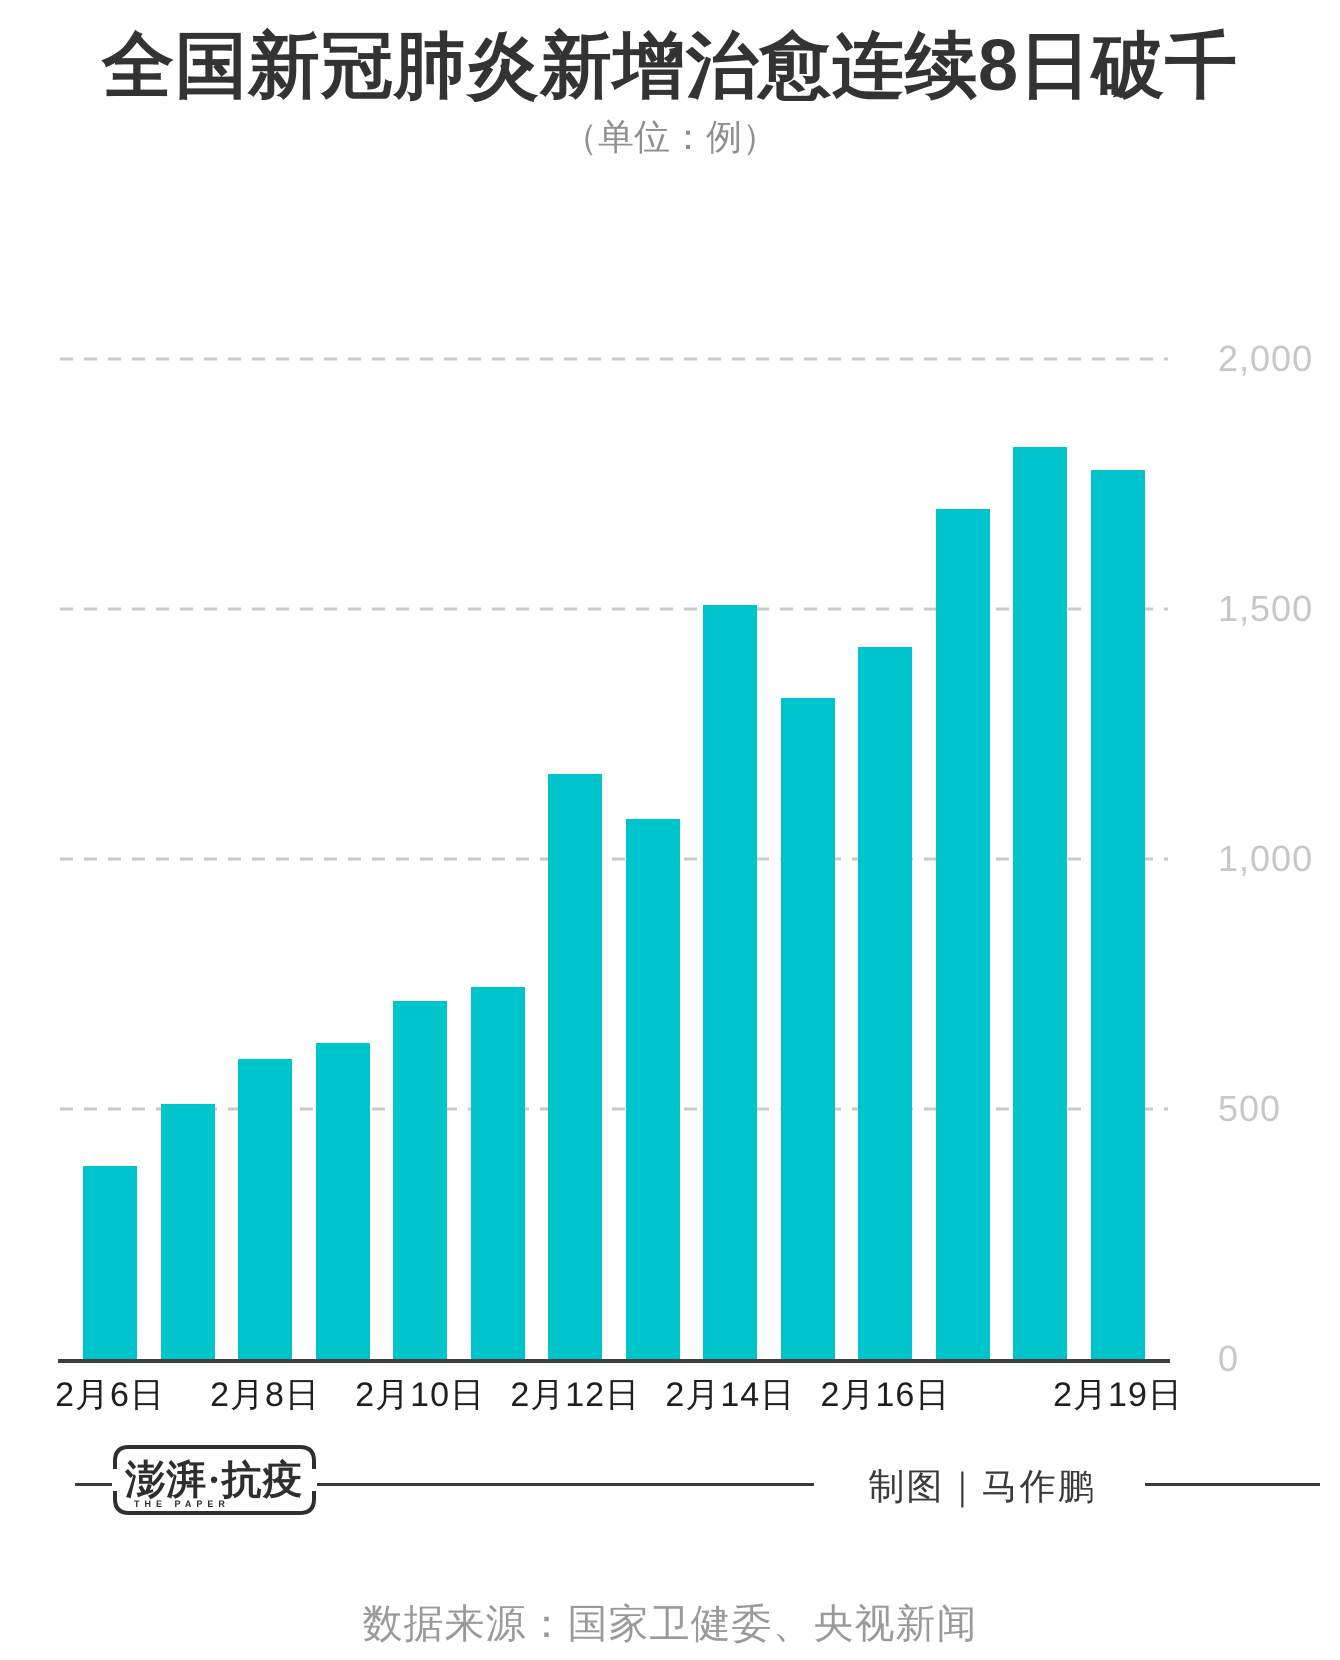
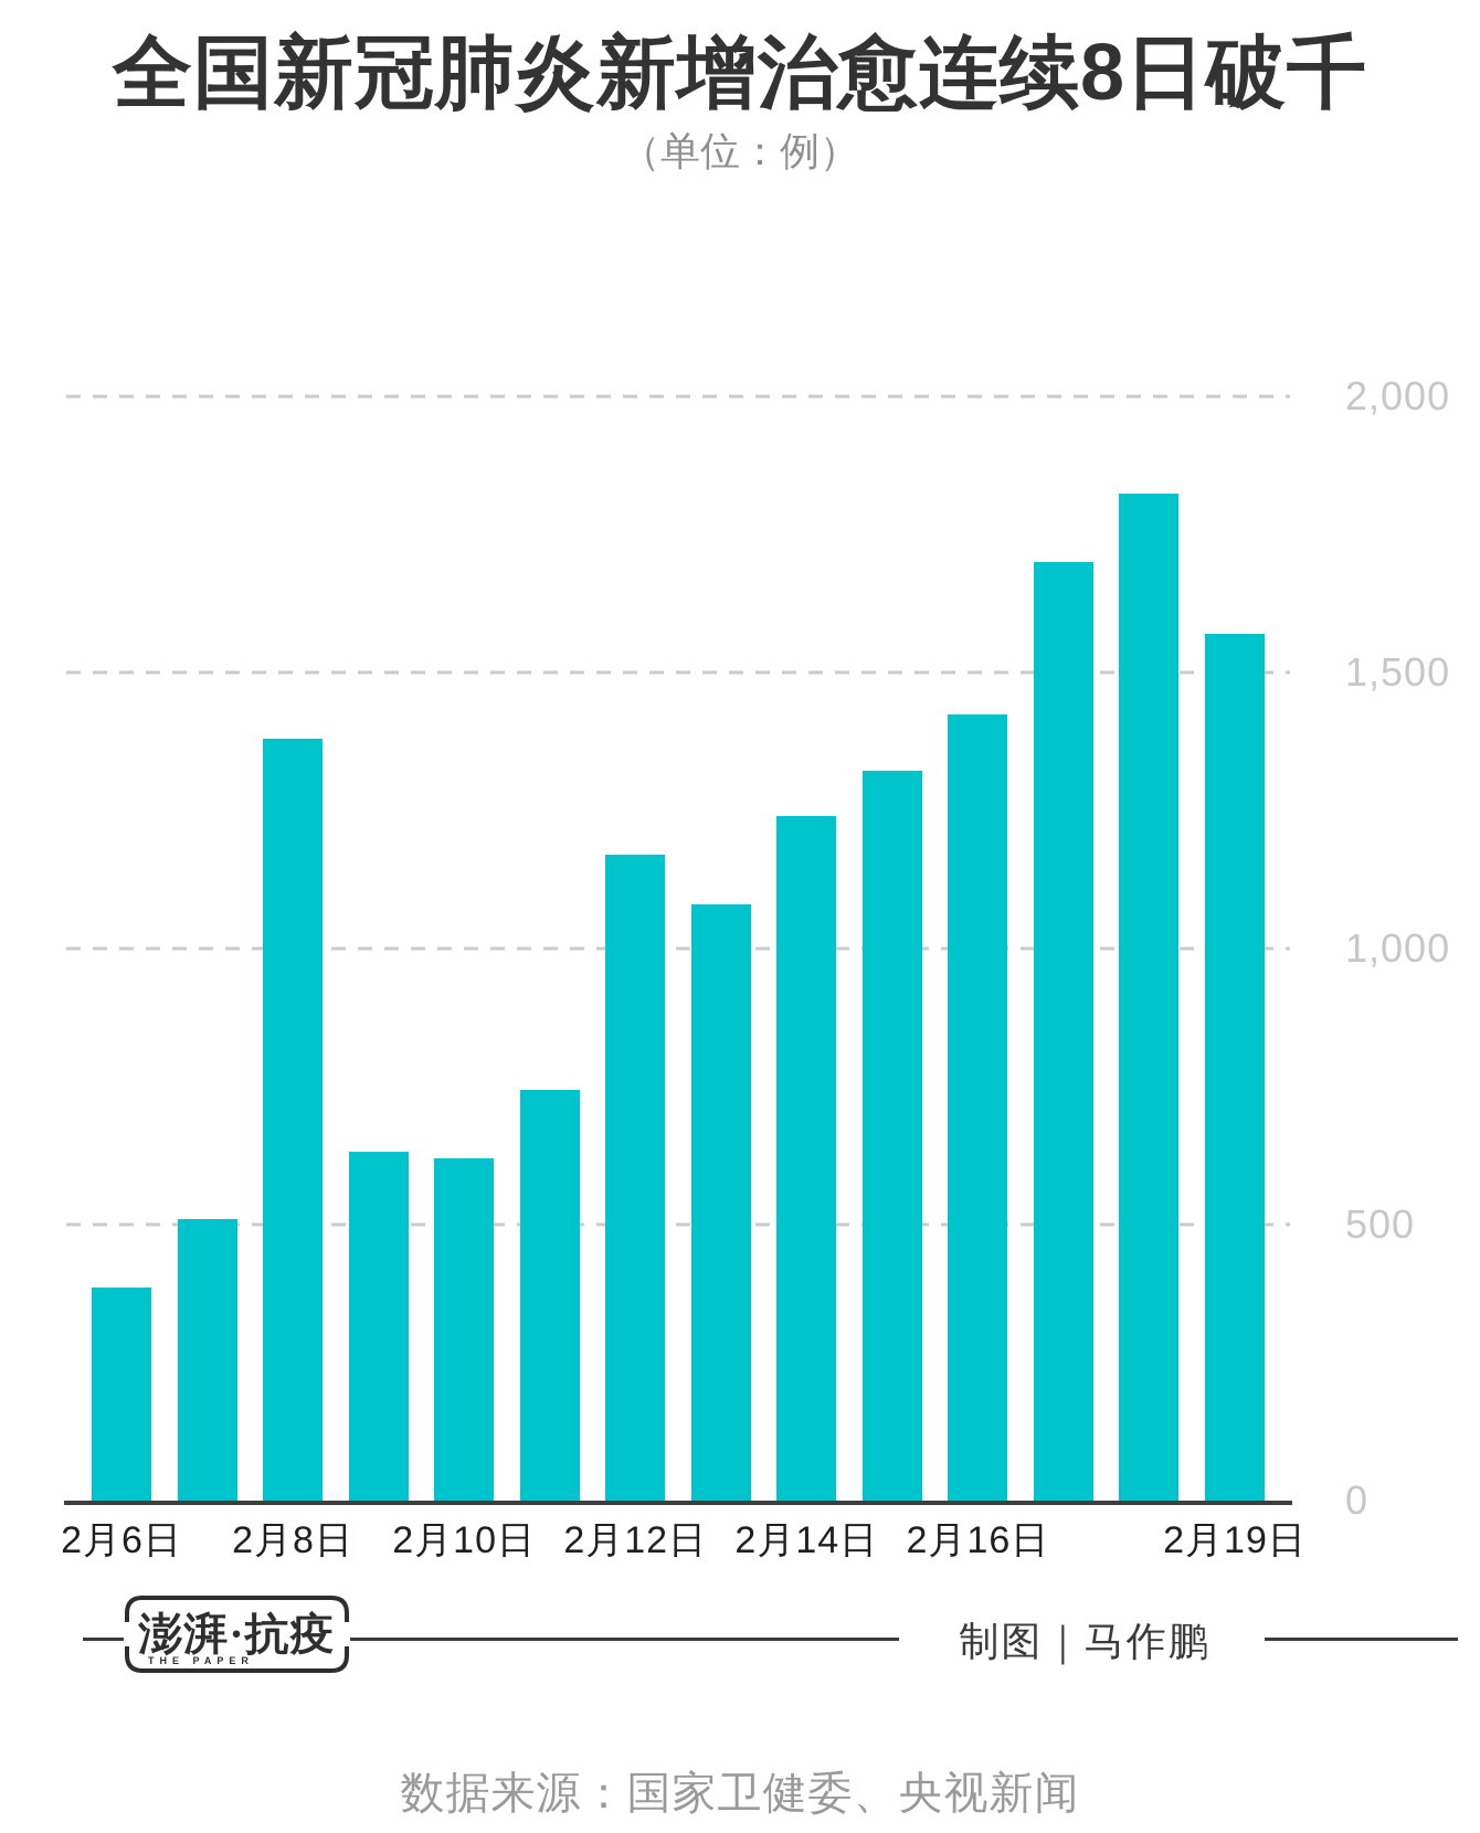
2月8日: 600 -> 1380
2月10日: 720 -> 620
2月14日: 1510 -> 1240
2月19日: 1780 -> 1570
